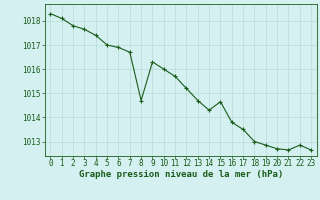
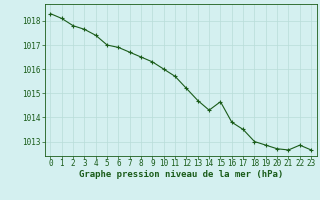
8: 1014.70 -> 1016.50
